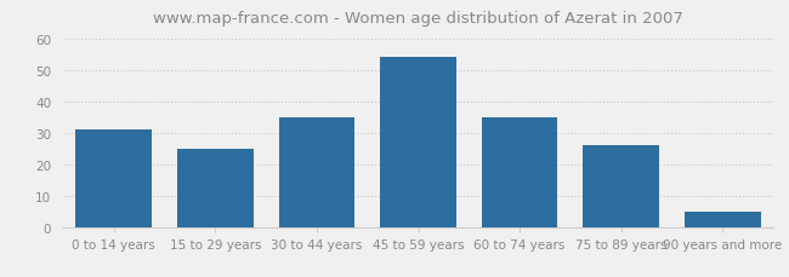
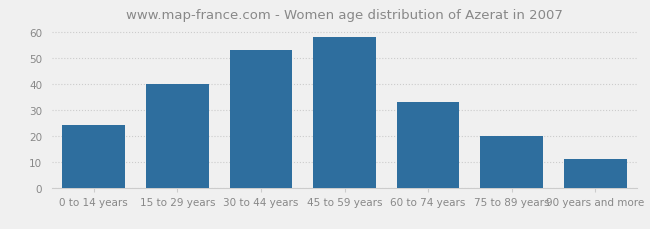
0 to 14 years: 31 -> 24
15 to 29 years: 25 -> 40
30 to 44 years: 35 -> 53
45 to 59 years: 54 -> 58
60 to 74 years: 35 -> 33
75 to 89 years: 26 -> 20
90 years and more: 5 -> 11
